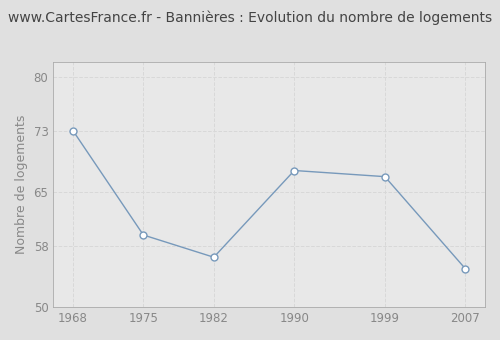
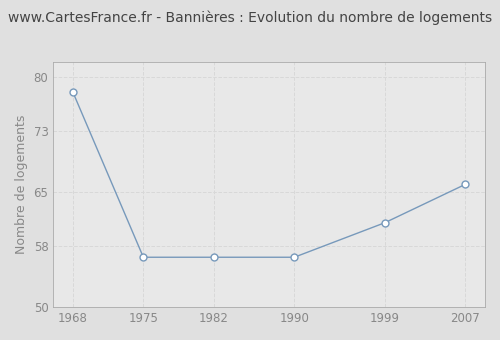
1968: 73.0 -> 78.0
1975: 59.4 -> 56.5
1990: 67.8 -> 56.5
1999: 67.0 -> 61.0
2007: 55.0 -> 66.0
